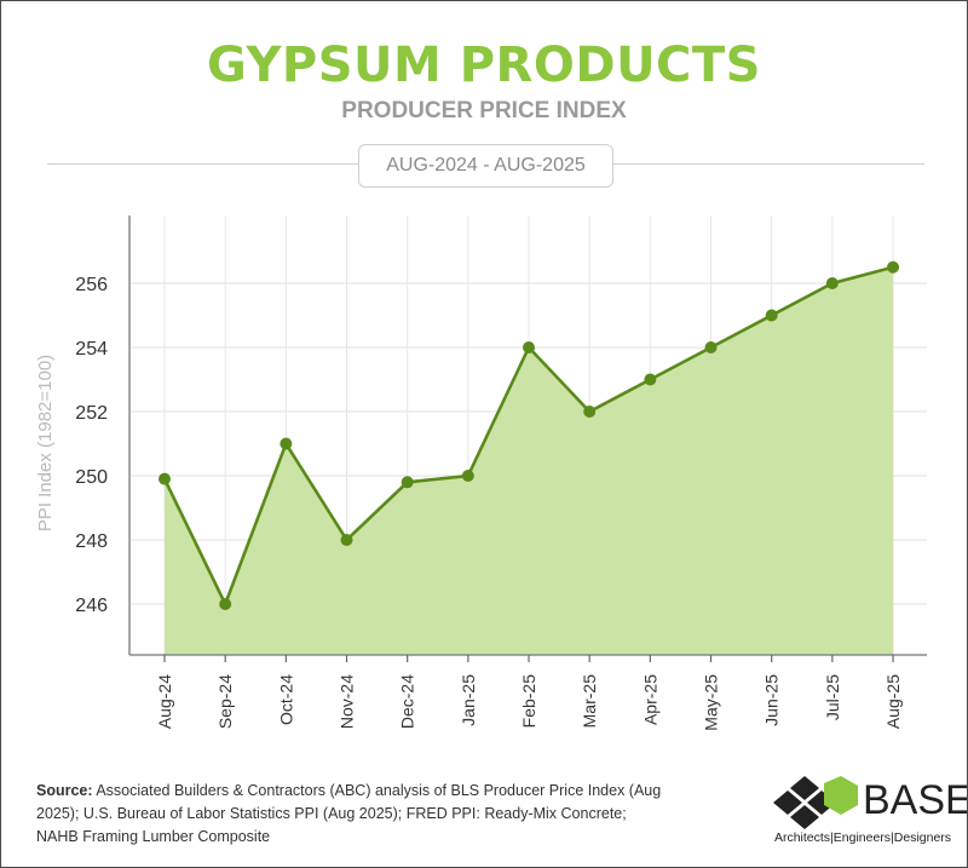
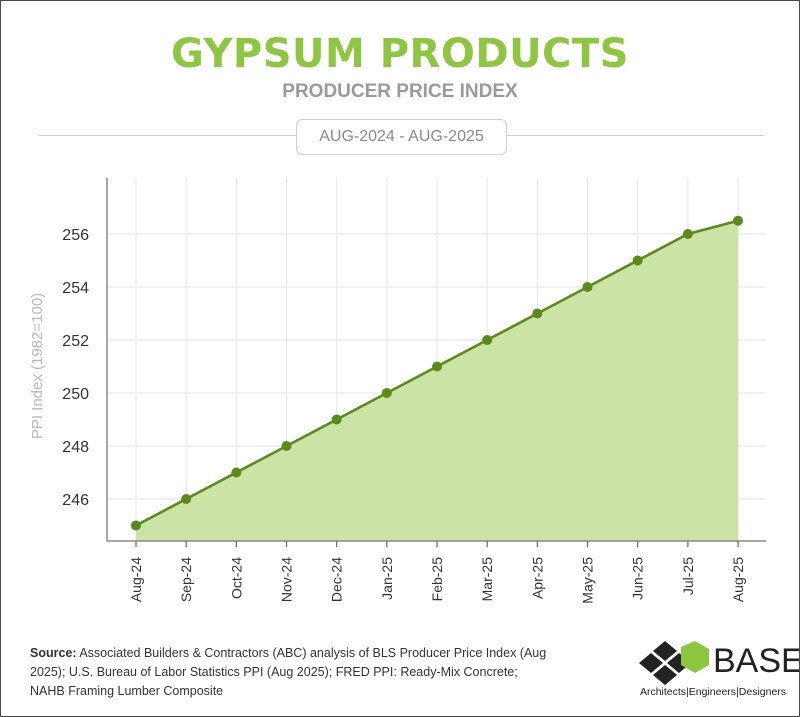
Aug-24: 249.9 -> 245.0
Oct-24: 251.0 -> 247.0
Dec-24: 249.8 -> 249.0
Feb-25: 254.0 -> 251.0
